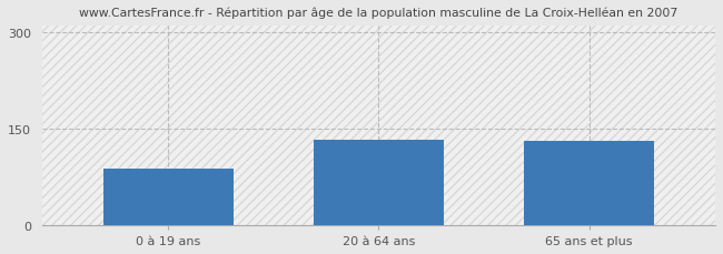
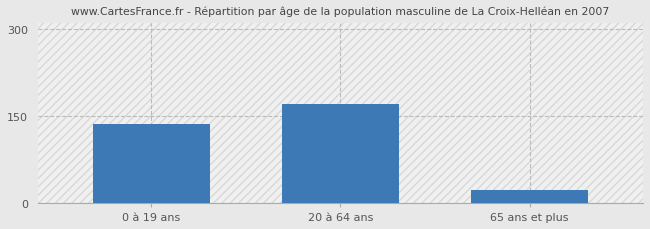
0 à 19 ans: 88 -> 136
20 à 64 ans: 132 -> 170
65 ans et plus: 130 -> 22
